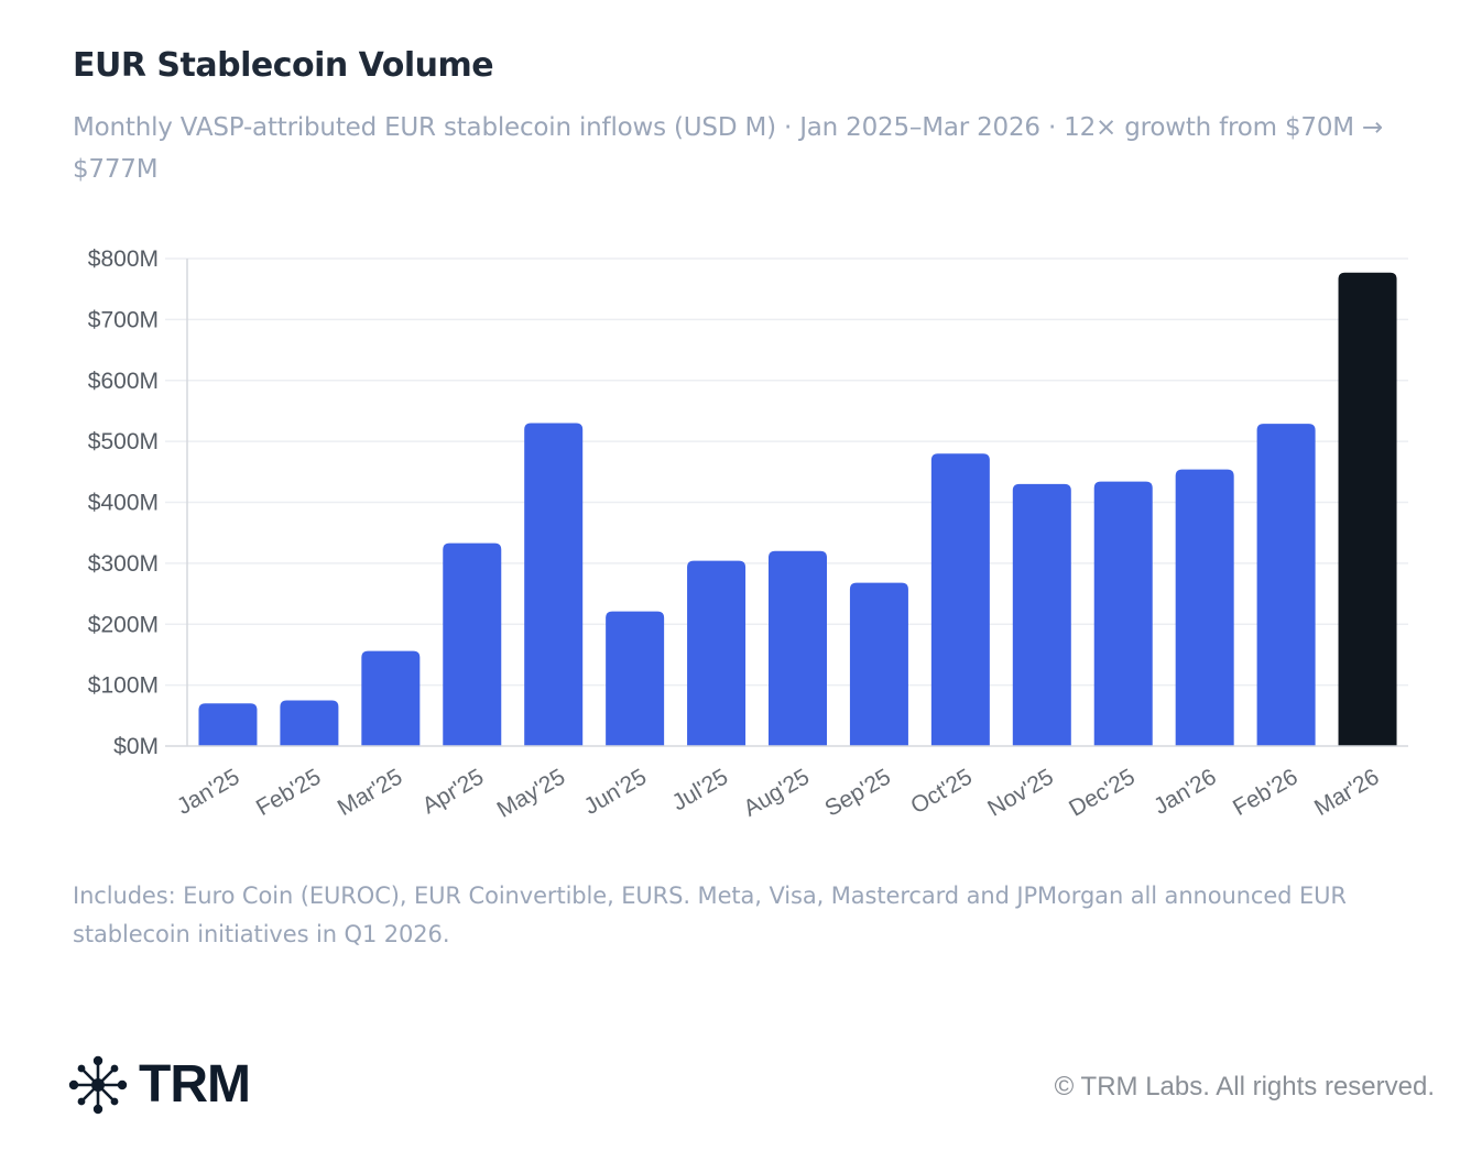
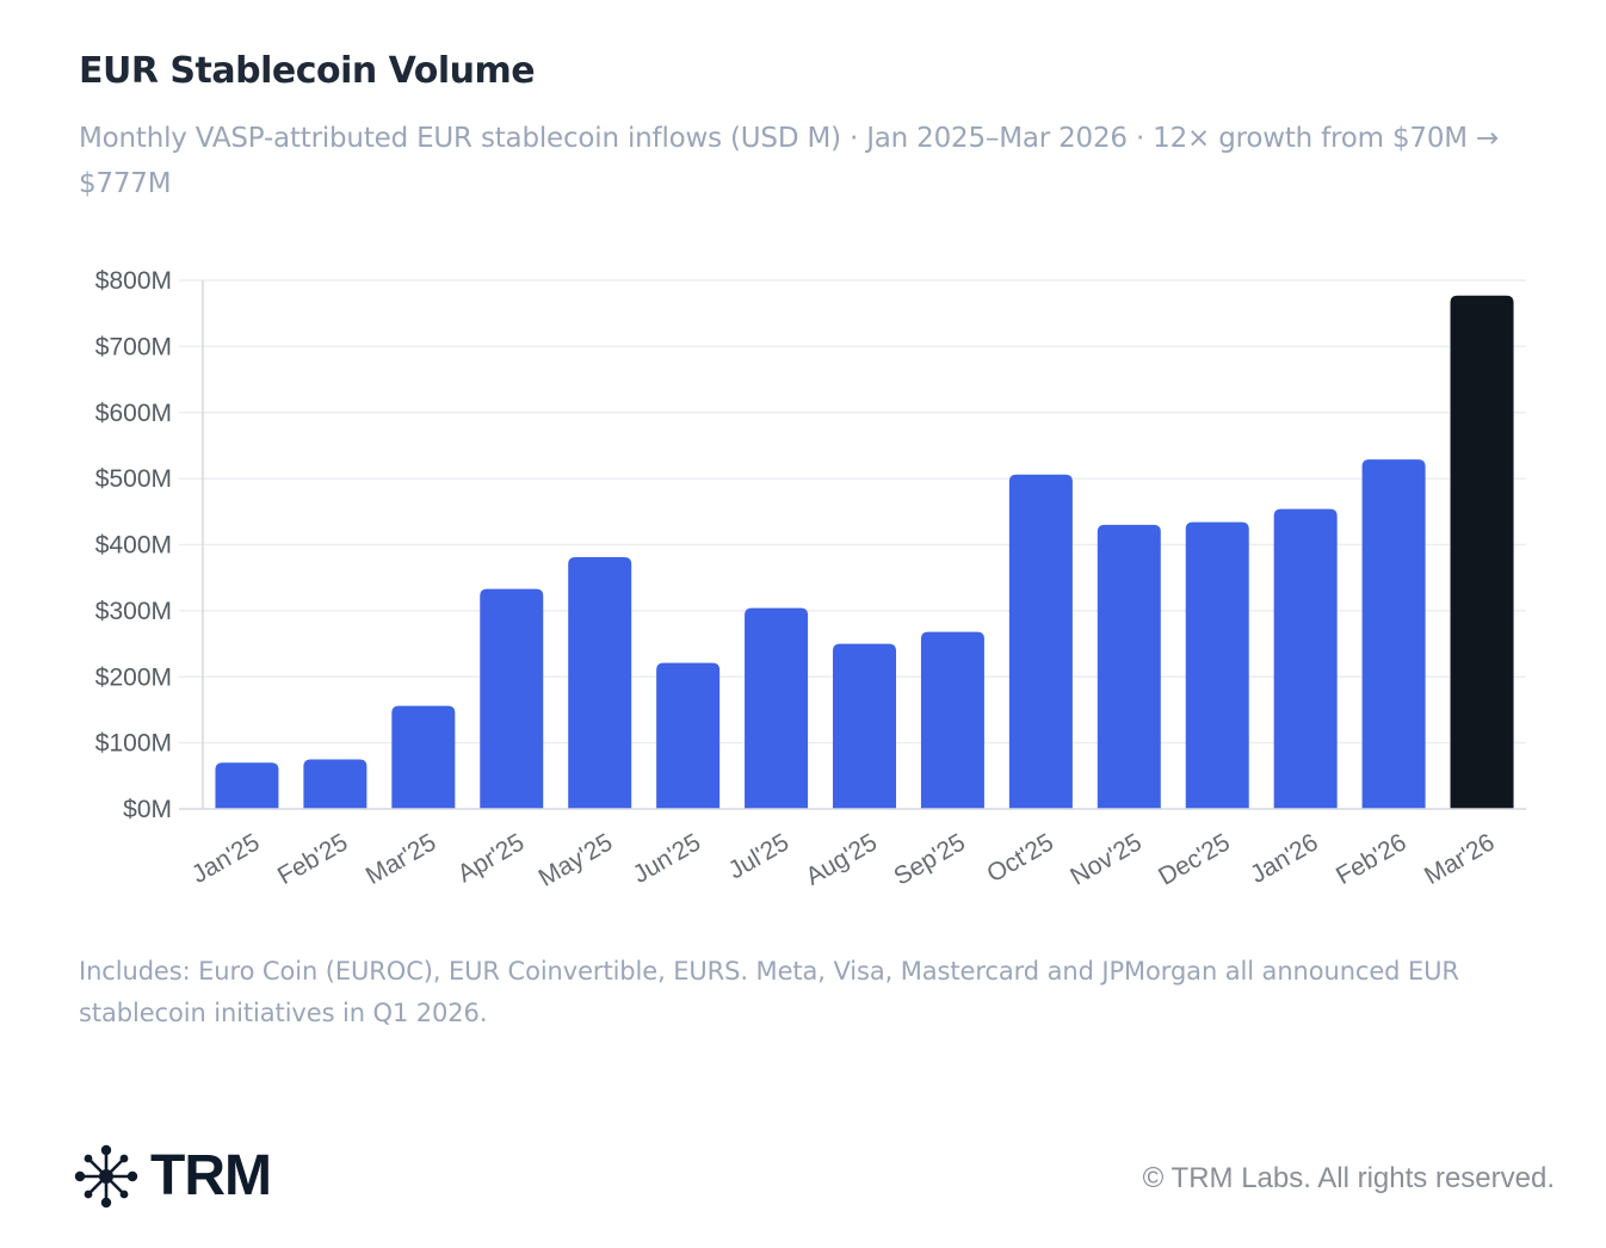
May'25: $530M -> $380M
Aug'25: $320M -> $250M
Oct'25: $480M -> $510M
